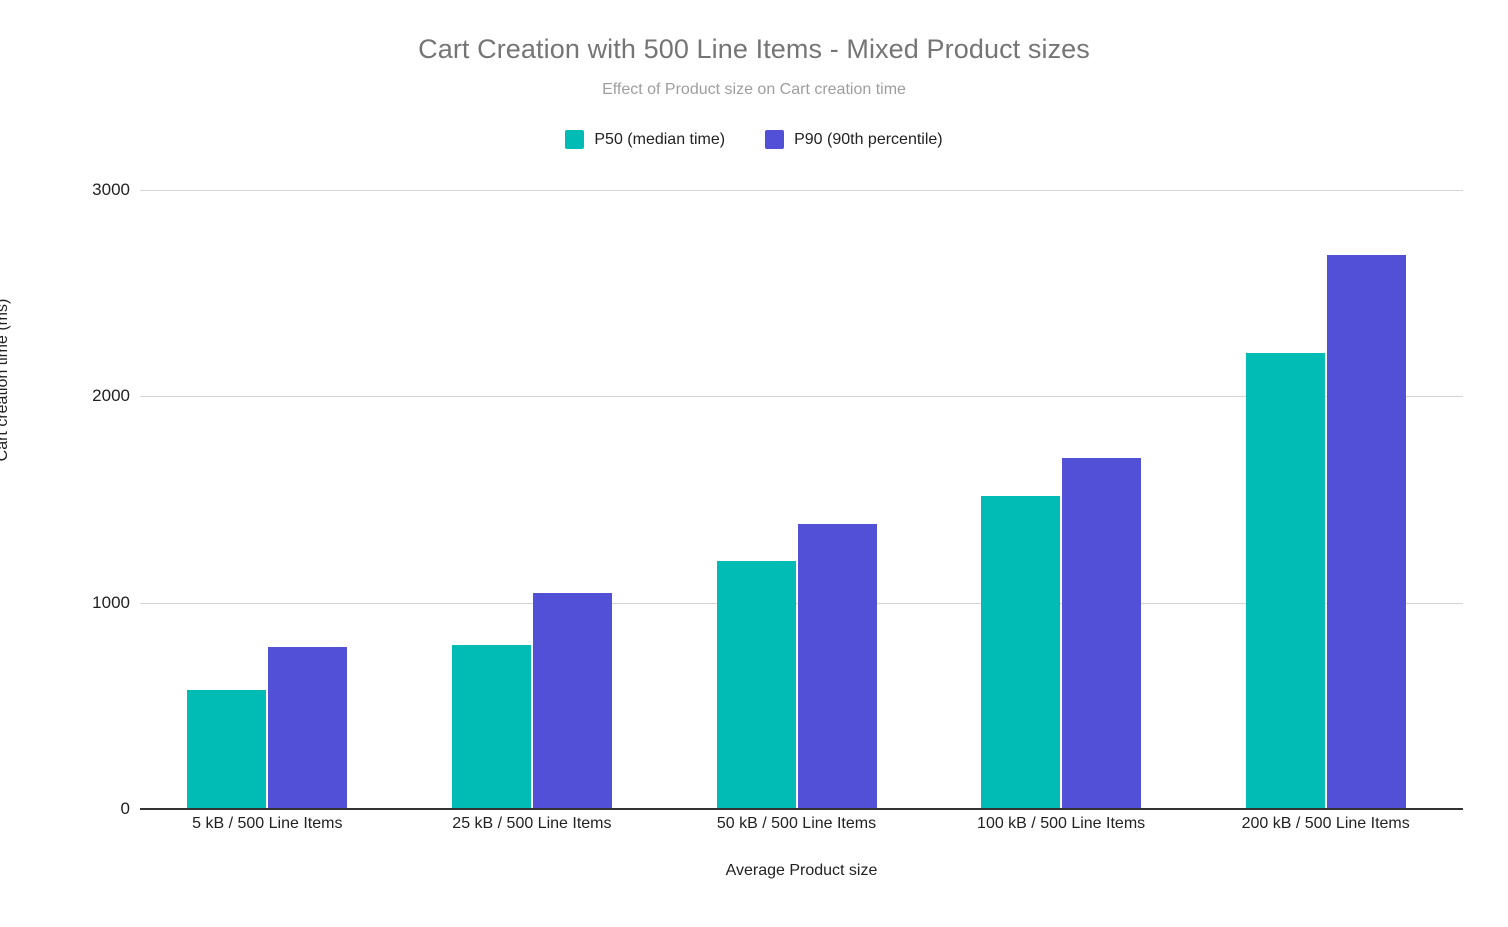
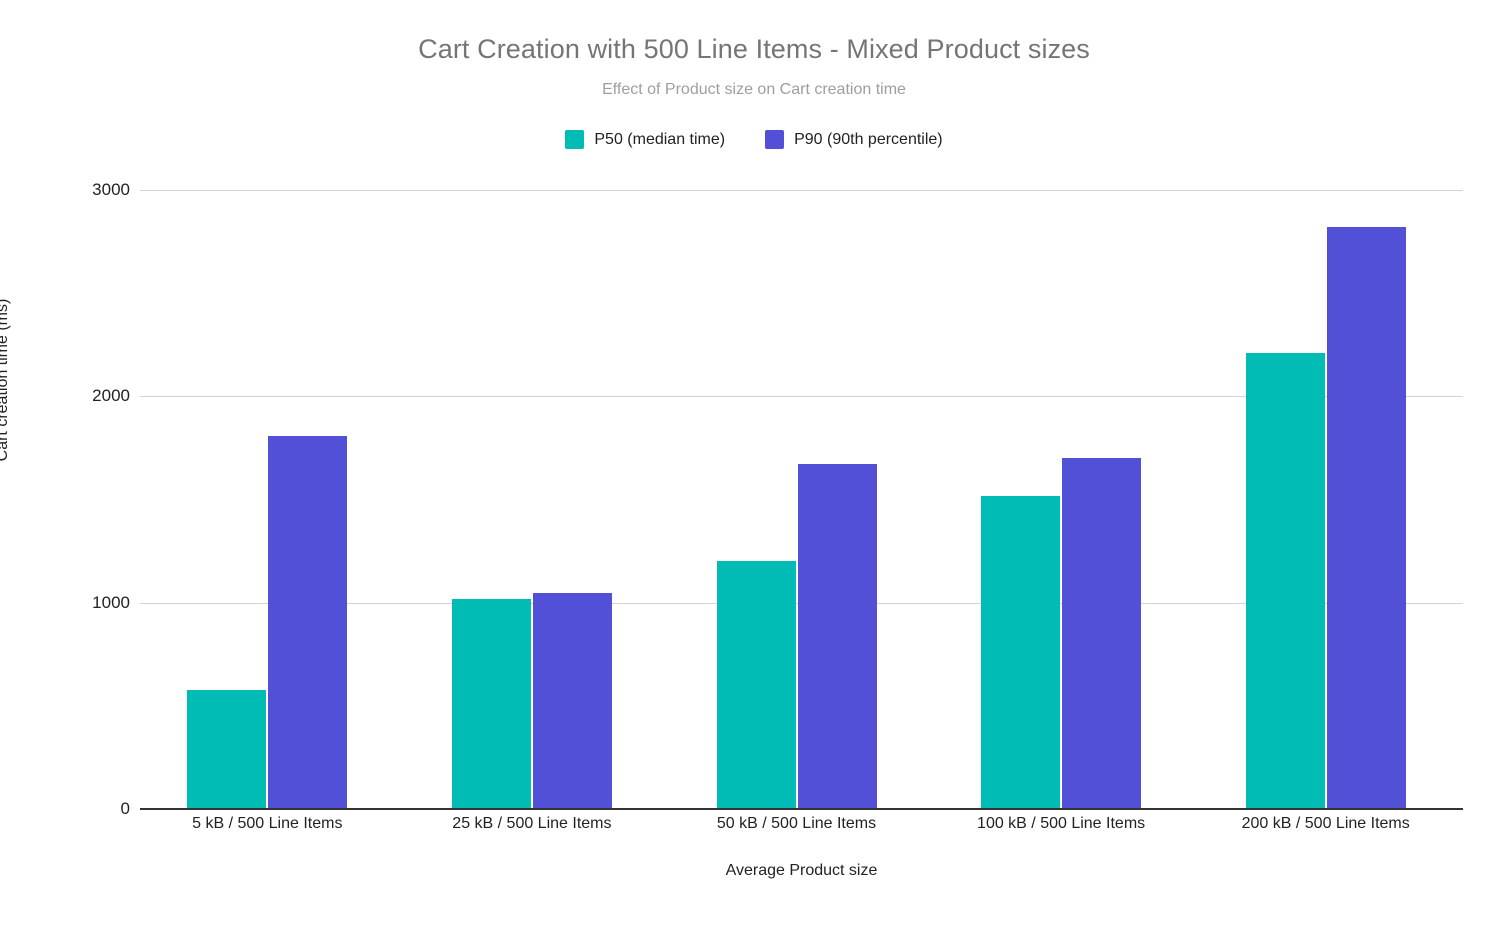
P90 (90th percentile)/5 kB / 500 Line Items: 780 -> 1810
P50 (median time)/25 kB / 500 Line Items: 790 -> 1020
P90 (90th percentile)/50 kB / 500 Line Items: 1380 -> 1670
P90 (90th percentile)/200 kB / 500 Line Items: 2680 -> 2820
